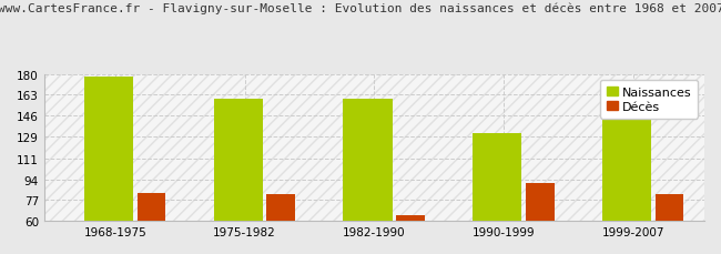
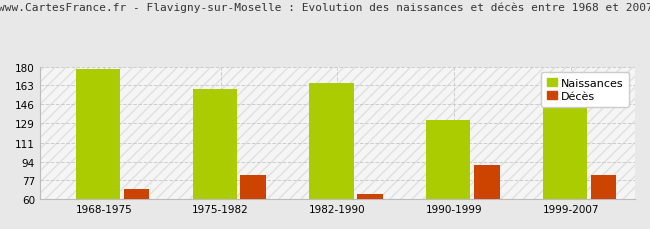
Décès/1968-1975: 83 -> 69
Naissances/1982-1990: 160 -> 165
